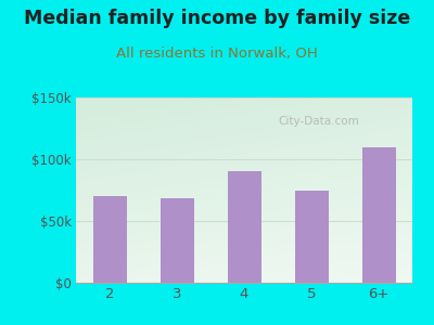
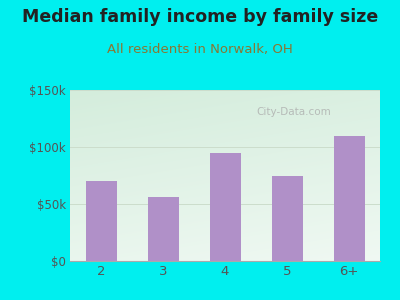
3: $68k -> $56k
4: $90k -> $95k
